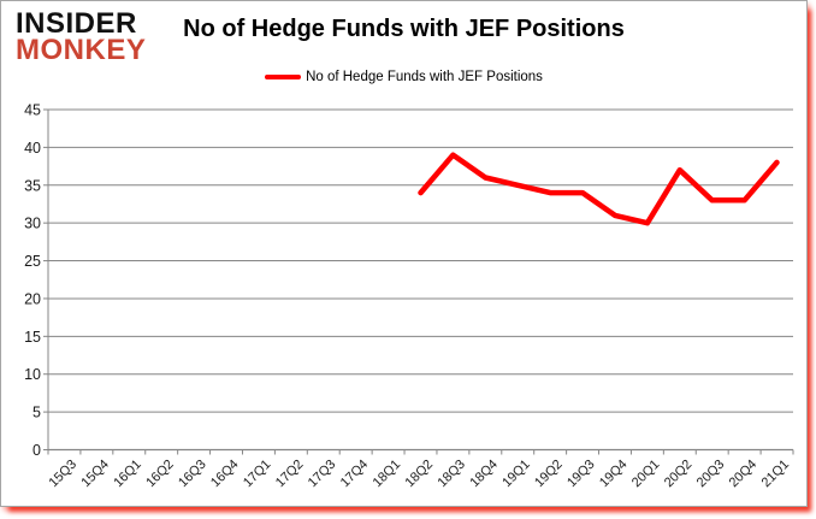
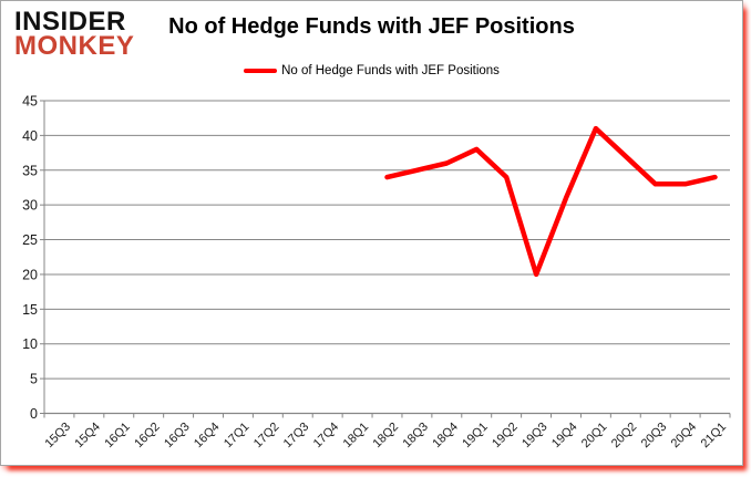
18Q3: 39 -> 35
19Q1: 35 -> 38
19Q3: 34 -> 20
20Q1: 30 -> 41
21Q1: 38 -> 34
